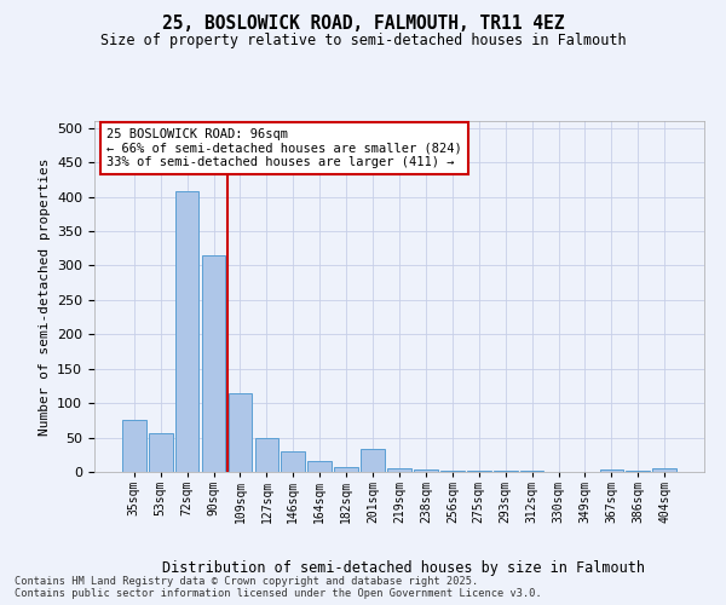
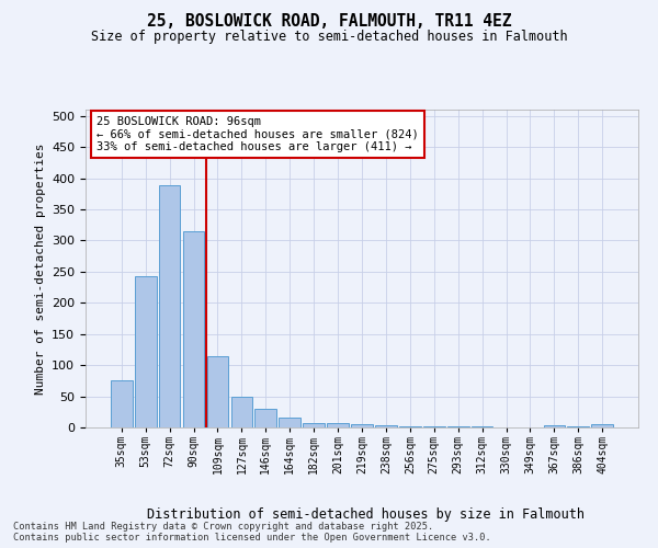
53sqm: 56 -> 242
72sqm: 408 -> 388
201sqm: 34 -> 7
